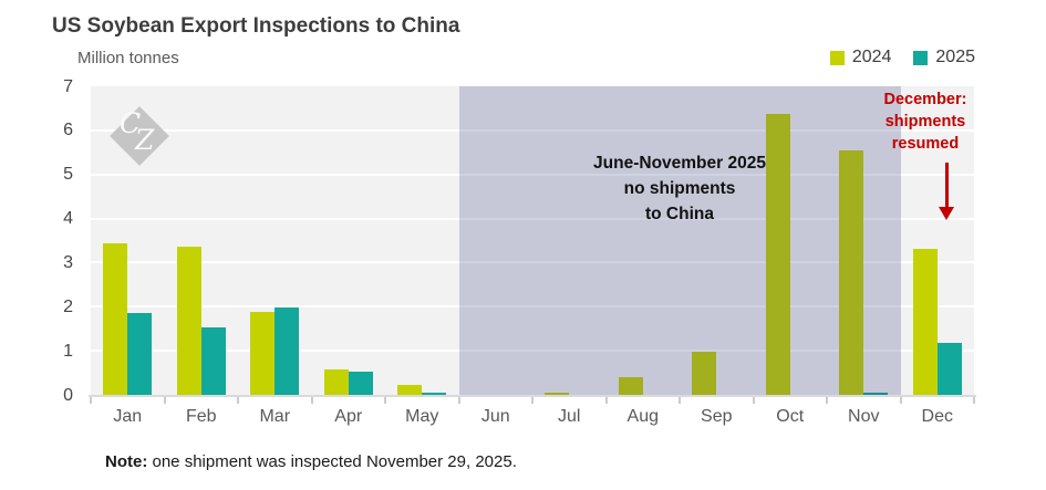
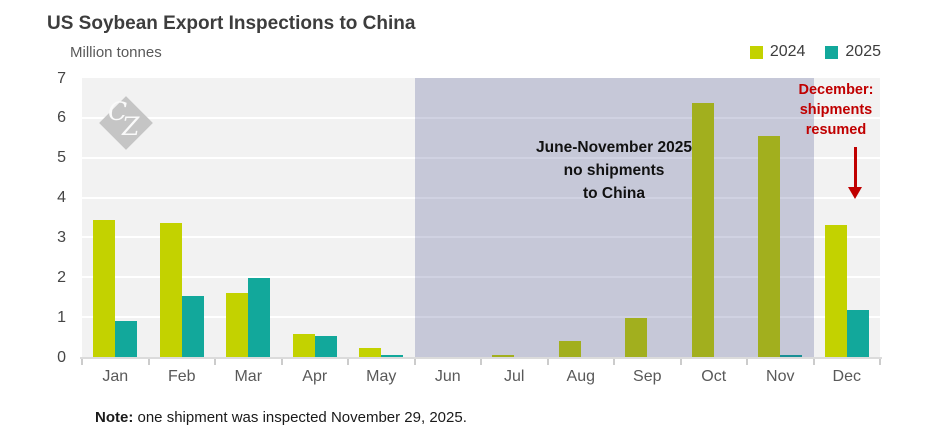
2025/Jan: 1.9 -> 0.9
2024/Mar: 1.9 -> 1.6
